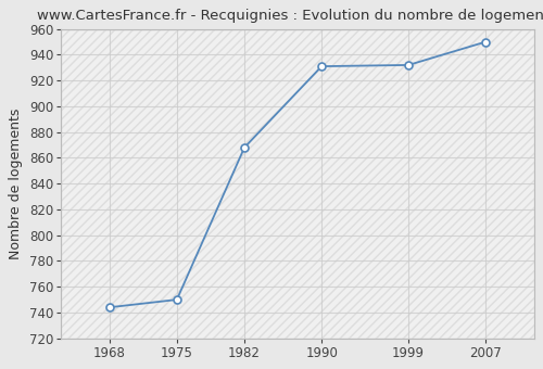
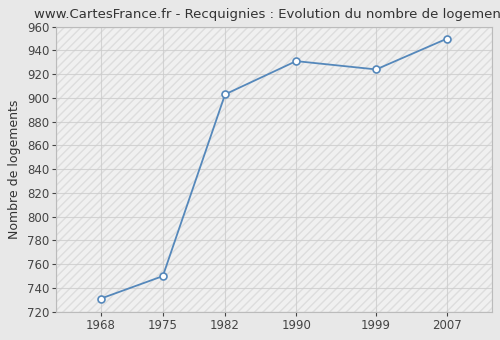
1968: 744 -> 731
1982: 868 -> 903
1999: 932 -> 924
